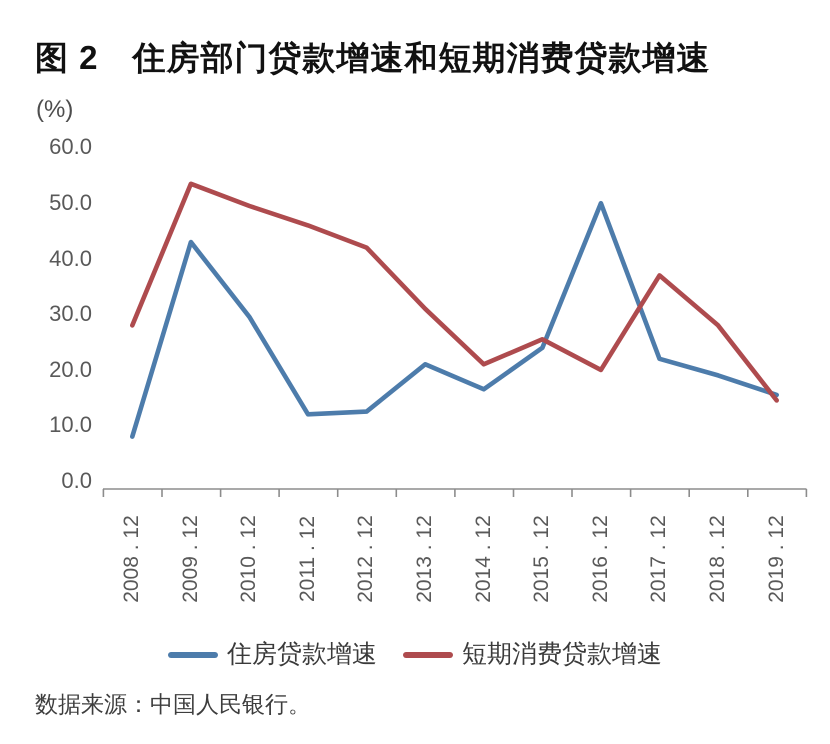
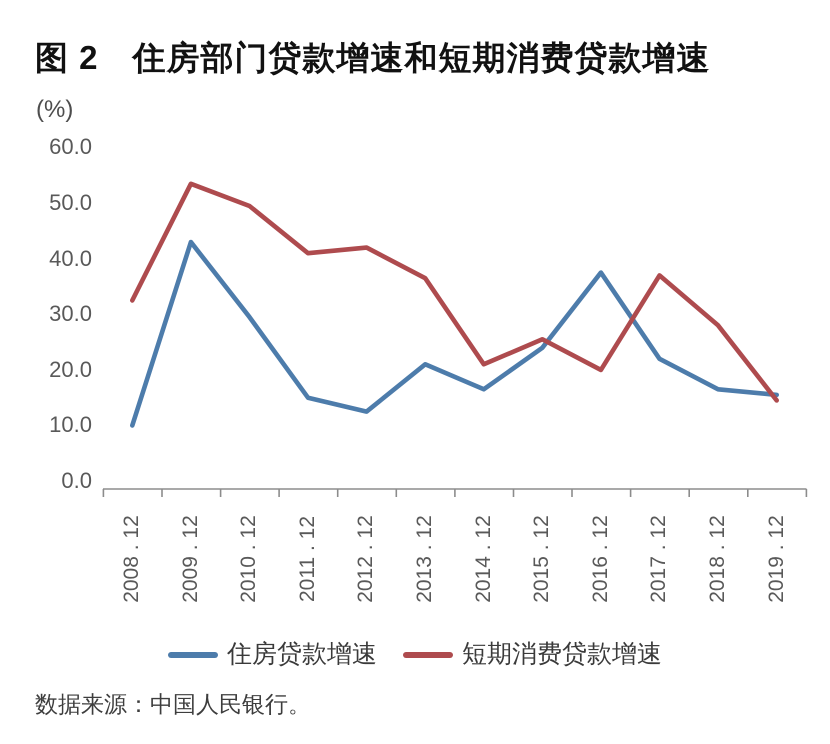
住房贷款增速/2008 . 12: 8 -> 10
短期消费贷款增速/2008 . 12: 28 -> 32
住房贷款增速/2011 . 12: 12 -> 15
短期消费贷款增速/2011 . 12: 46 -> 41
短期消费贷款增速/2013 . 12: 31 -> 36
住房贷款增速/2016 . 12: 50 -> 38
住房贷款增速/2018 . 12: 19 -> 16
